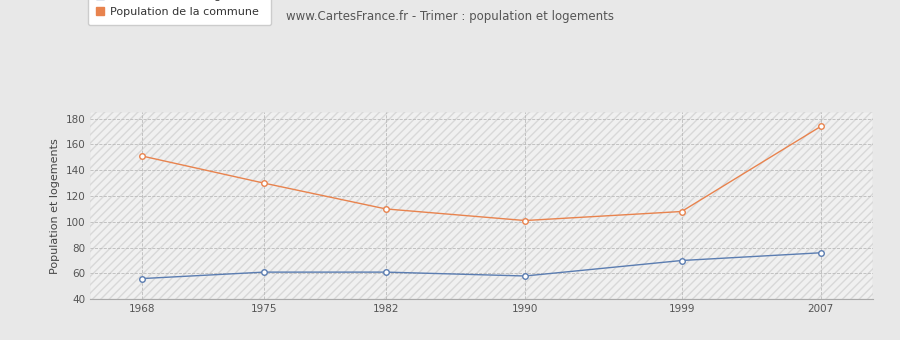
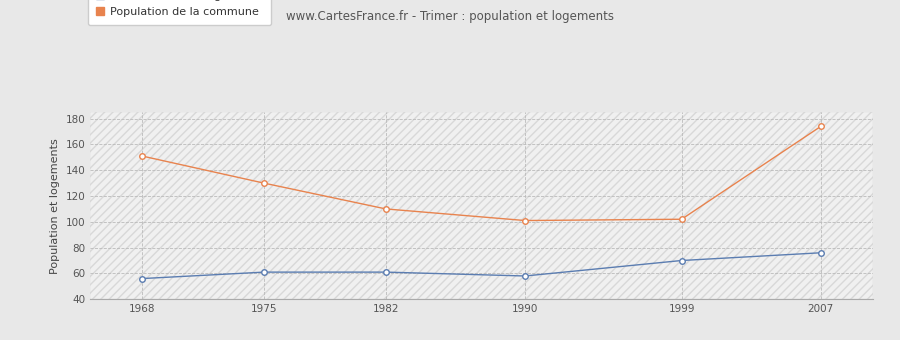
Population de la commune/1999: 108 -> 102
